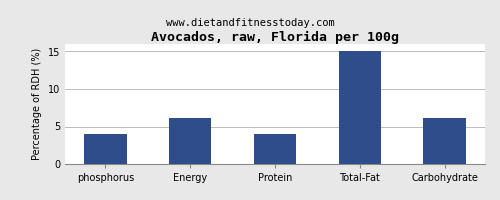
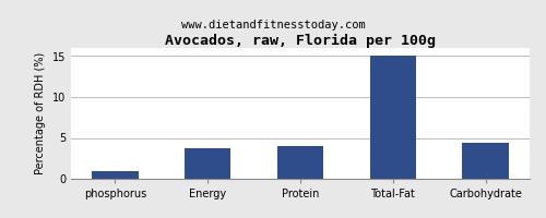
phosphorus: 4.0 -> 1.0
Energy: 6.2 -> 3.8
Carbohydrate: 6.2 -> 4.4
